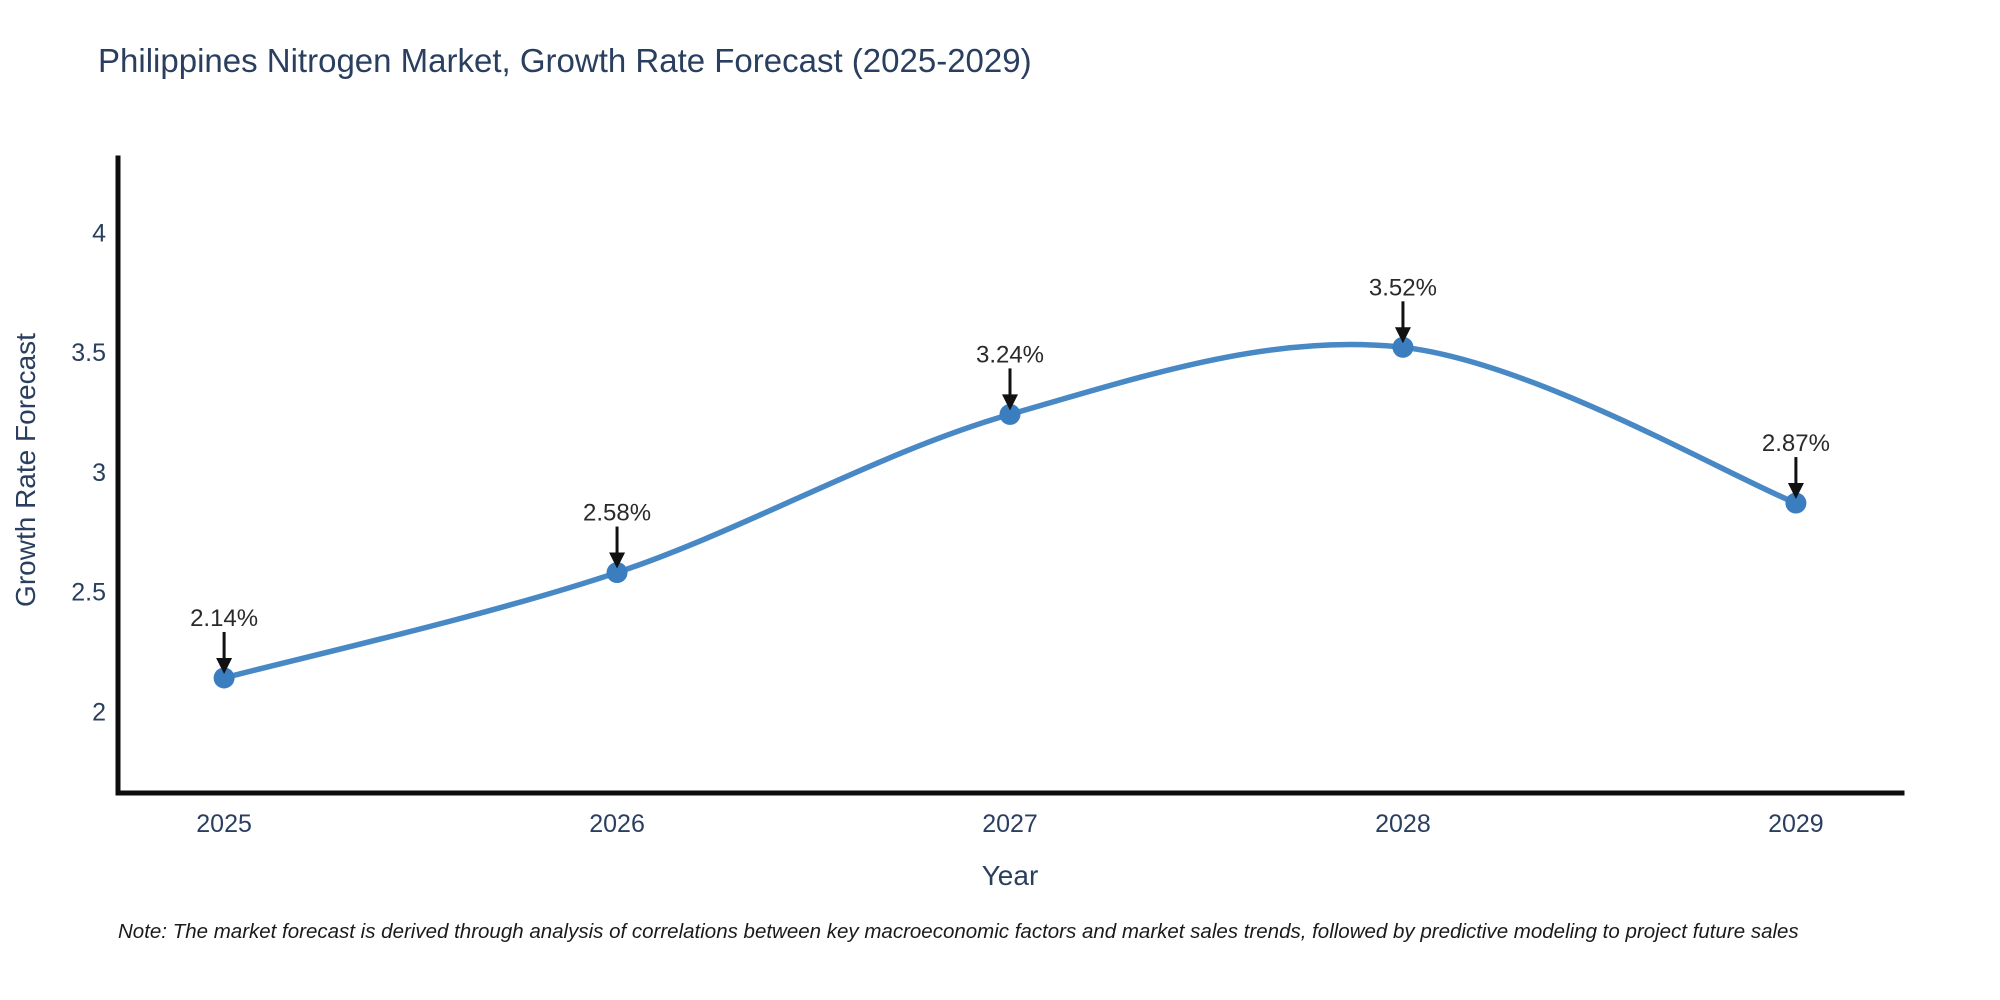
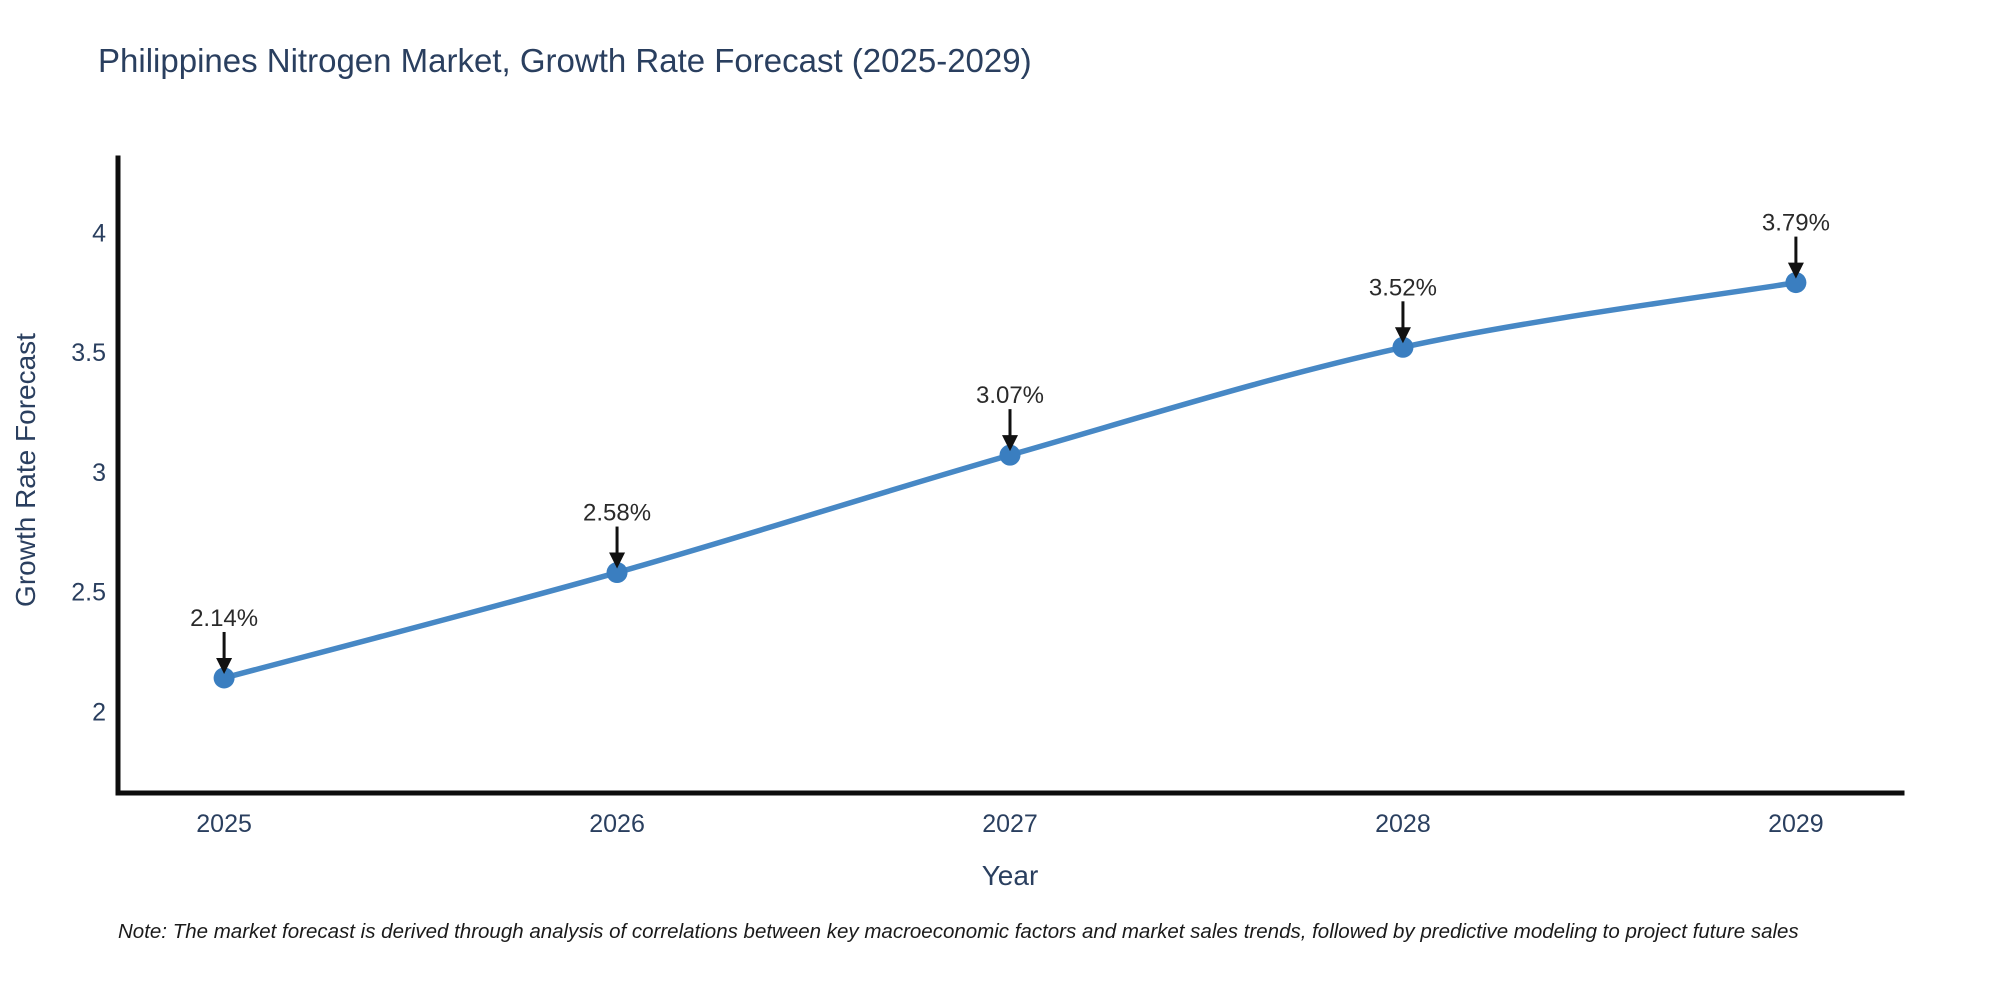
2027: 3.24% -> 3.07%
2029: 2.87% -> 3.79%
